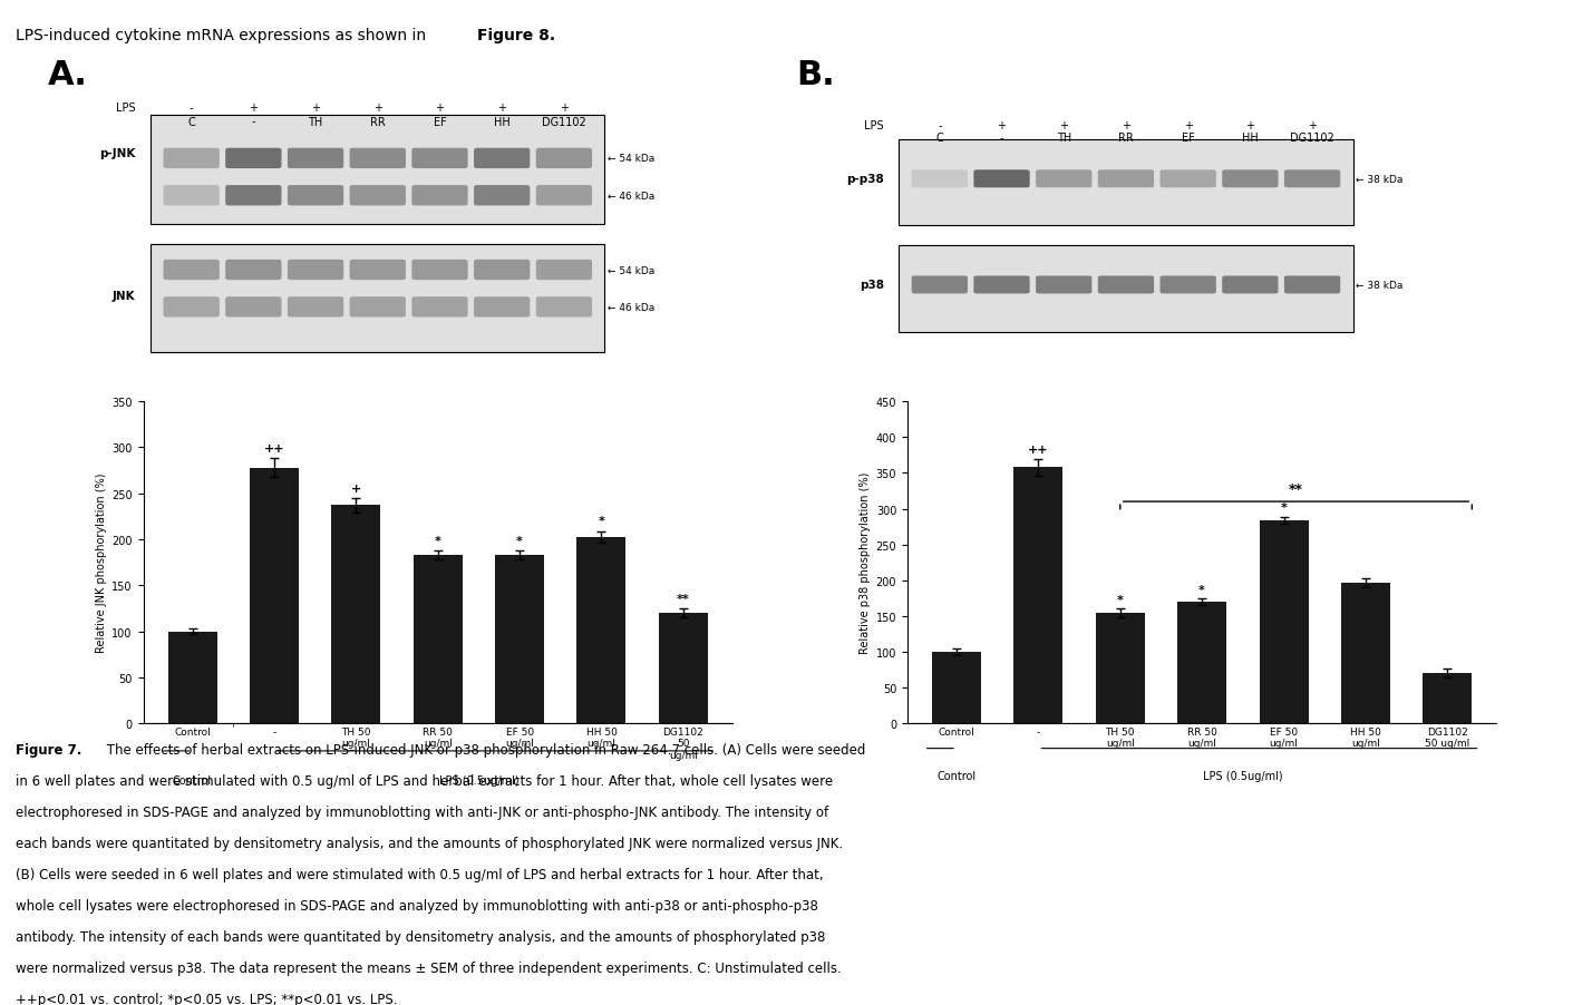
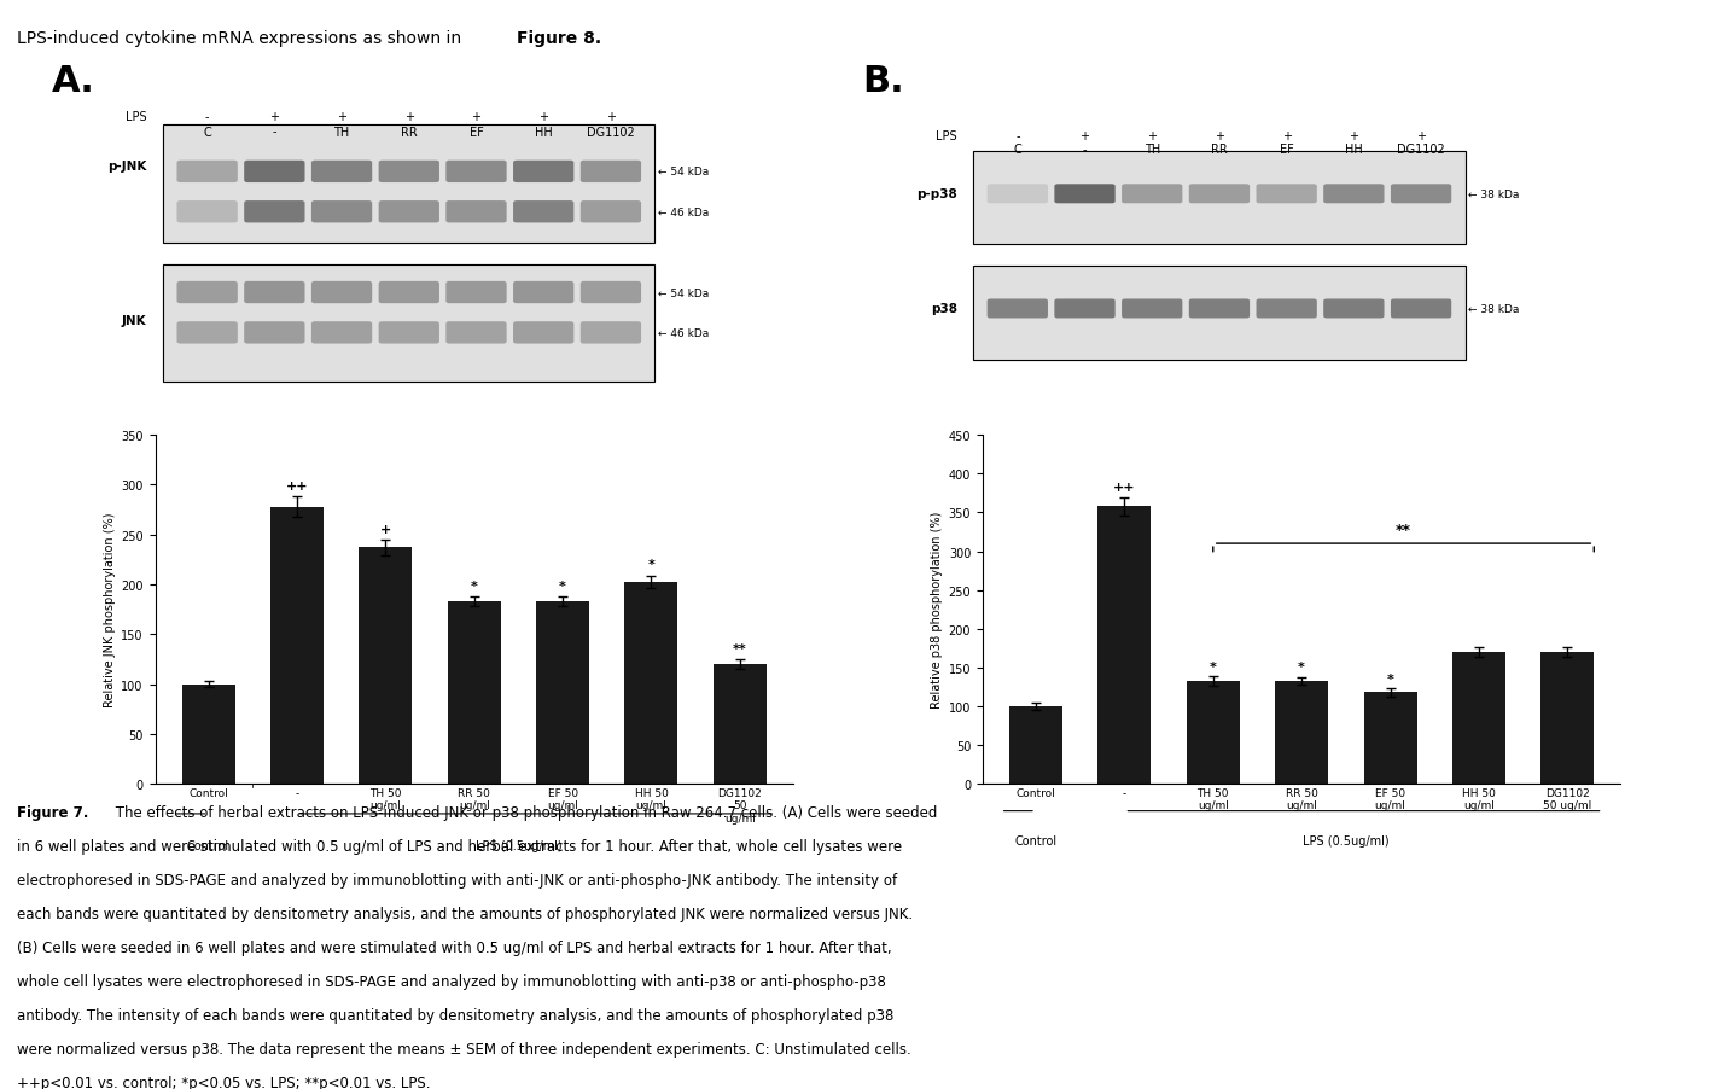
TH 50 ug/ml: 154 -> 133
RR 50 ug/ml: 170 -> 133
EF 50 ug/ml: 284 -> 118
HH 50 ug/ml: 196 -> 170
DG1102 50 ug/ml: 70 -> 170
